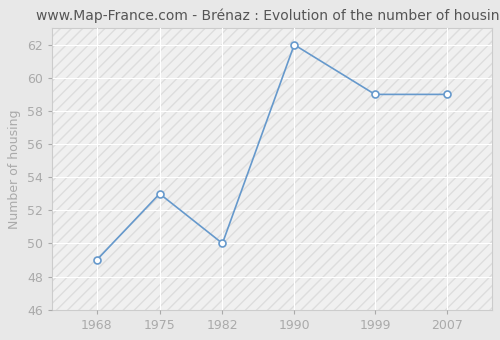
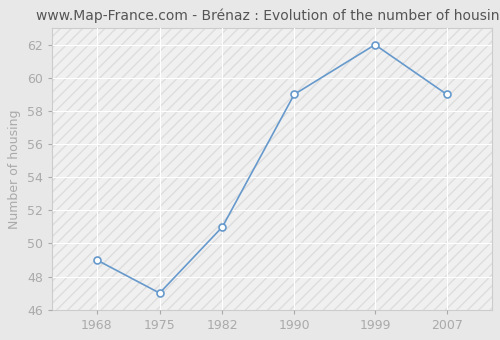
1975: 53 -> 47
1982: 50 -> 51
1990: 62 -> 59
1999: 59 -> 62
